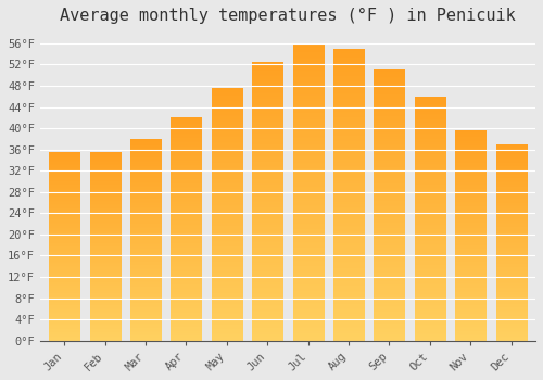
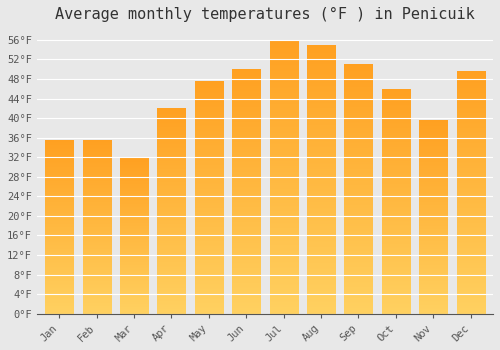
Mar: 38.0°F -> 32.0°F
Jun: 52.5°F -> 50.0°F
Dec: 37.0°F -> 49.5°F
